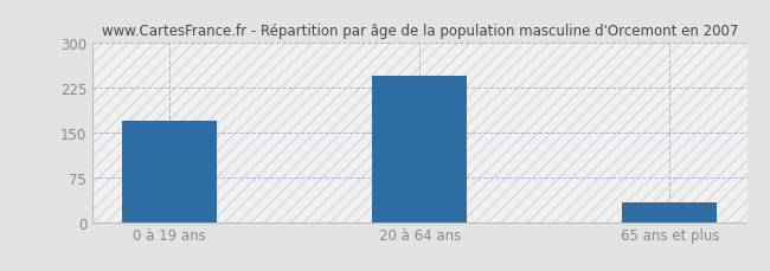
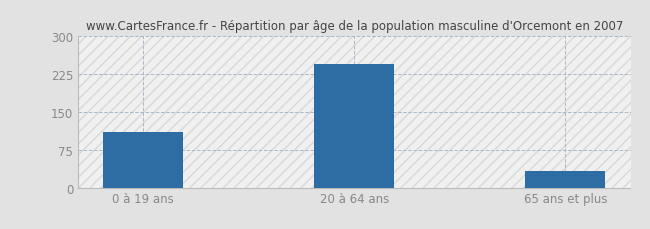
0 à 19 ans: 170 -> 110
